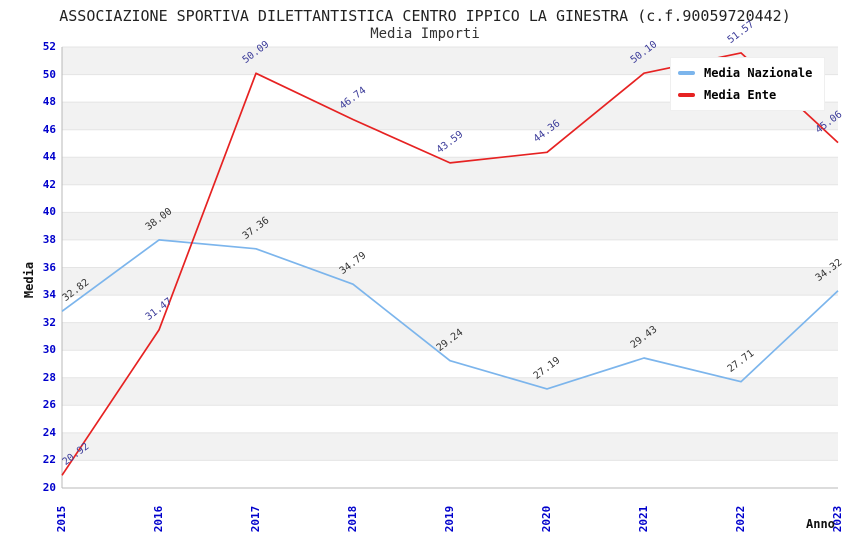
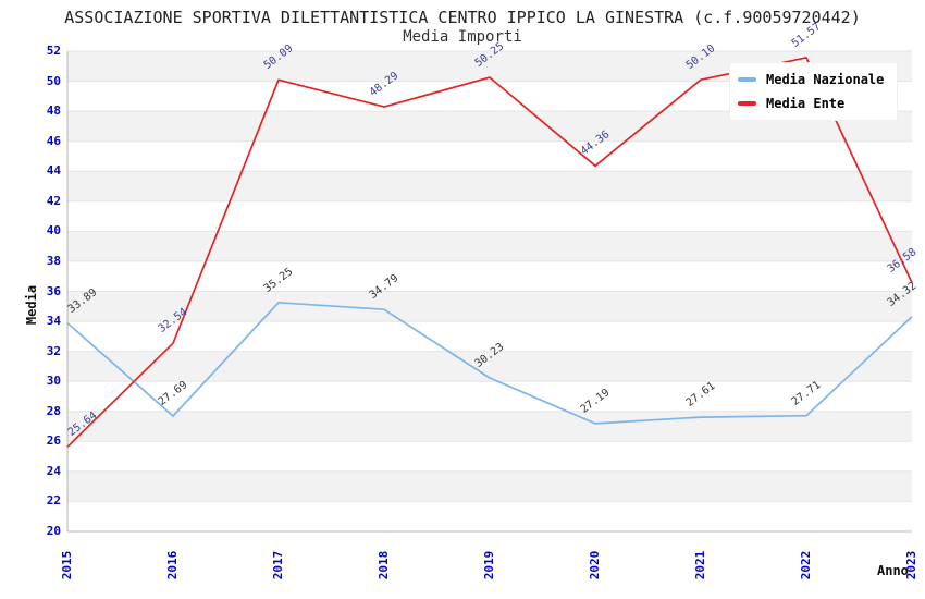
Media Nazionale/2015: 32.82 -> 33.89
Media Ente/2015: 20.92 -> 25.64
Media Nazionale/2016: 38.00 -> 27.69
Media Ente/2016: 31.47 -> 32.54
Media Nazionale/2017: 37.36 -> 35.25
Media Ente/2018: 46.74 -> 48.29
Media Nazionale/2019: 29.24 -> 30.23
Media Ente/2019: 43.59 -> 50.25
Media Nazionale/2021: 29.43 -> 27.61
Media Ente/2023: 45.06 -> 36.58
